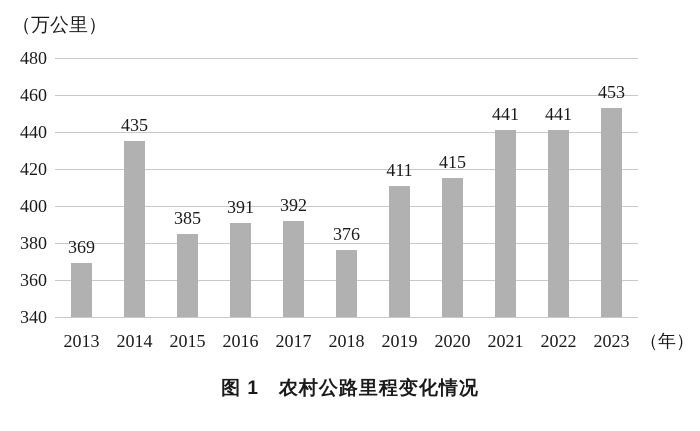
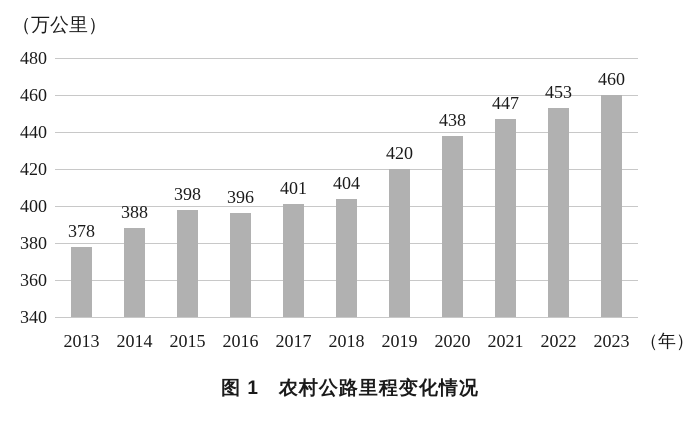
2013: 369 -> 378
2014: 435 -> 388
2015: 385 -> 398
2016: 391 -> 396
2017: 392 -> 401
2018: 376 -> 404
2019: 411 -> 420
2020: 415 -> 438
2021: 441 -> 447
2022: 441 -> 453
2023: 453 -> 460
